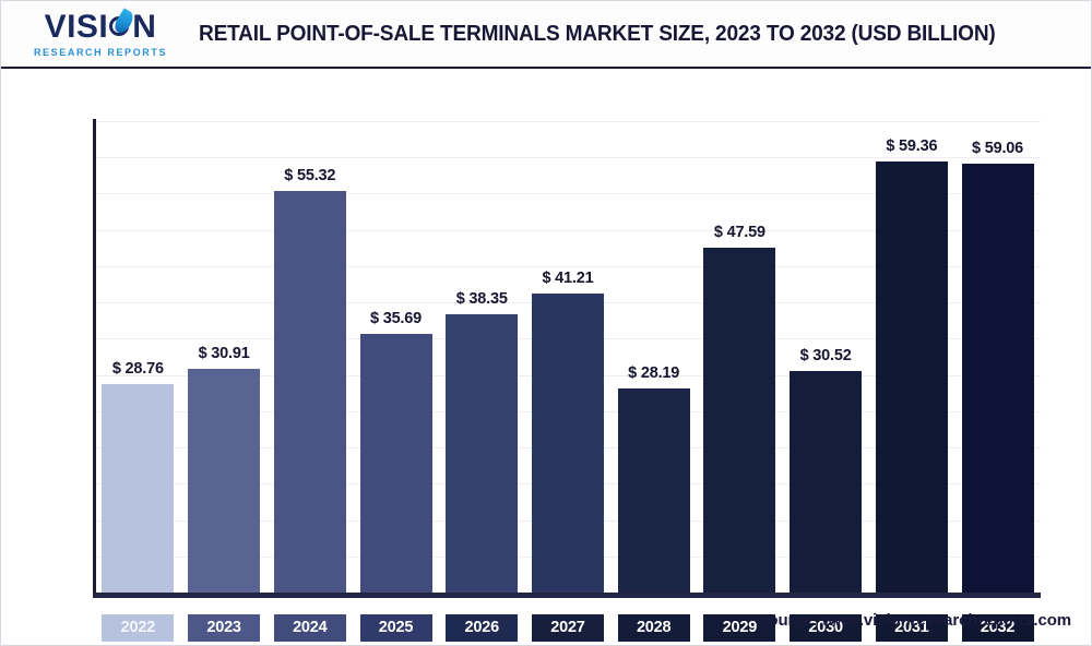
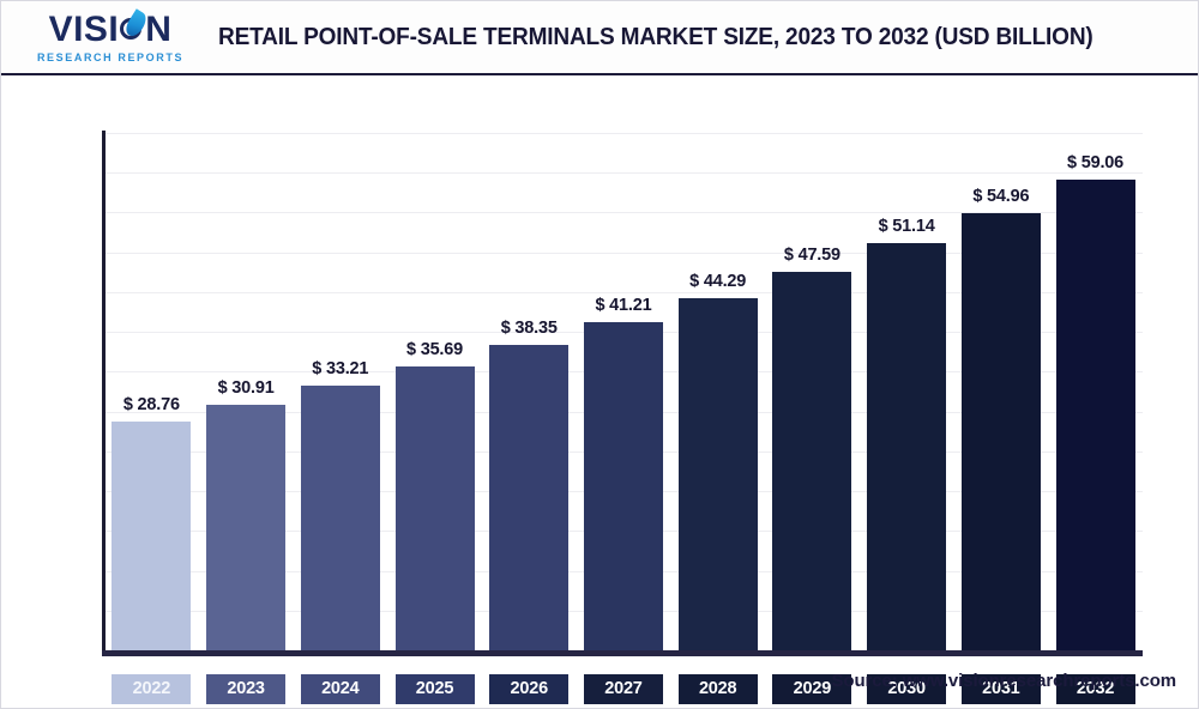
2024: 55.32 -> 33.21
2028: 28.19 -> 44.29
2030: 30.52 -> 51.14
2031: 59.36 -> 54.96
